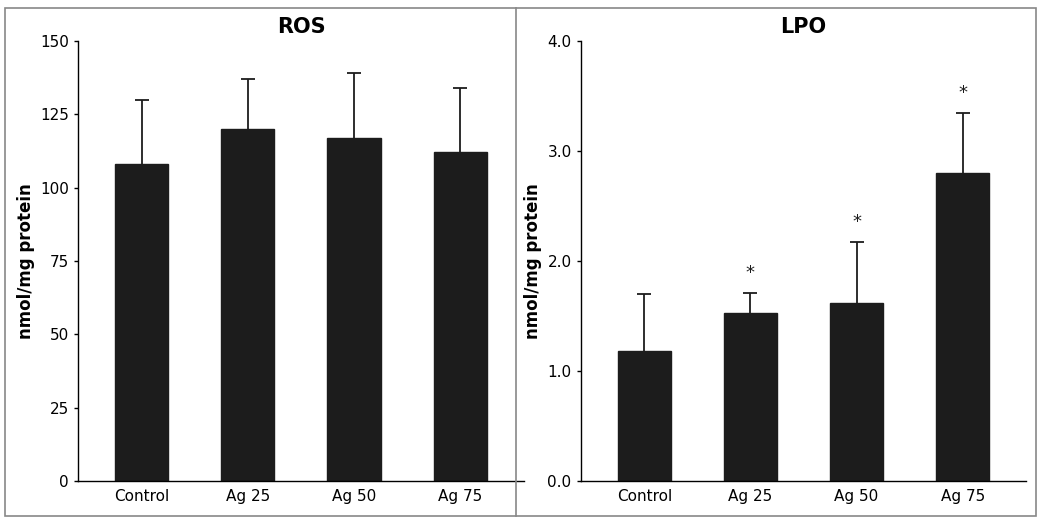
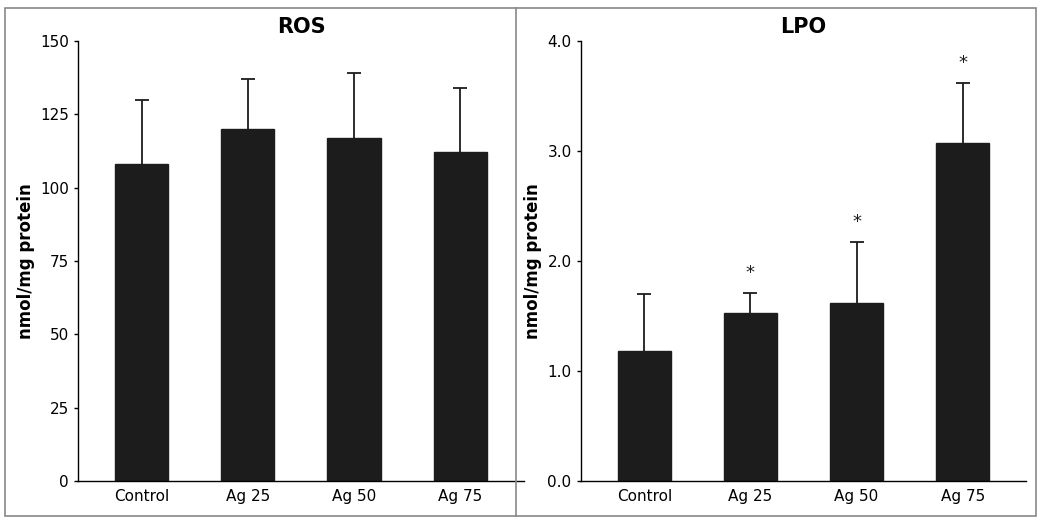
LPO/Ag 75: 2.80 -> 3.07
